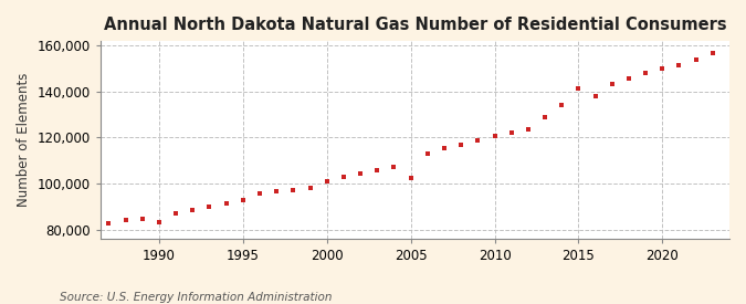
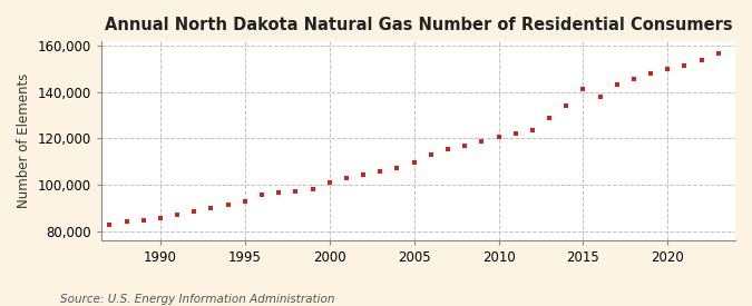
1990: 83,000 -> 85,800
2005: 102,500 -> 109,500
